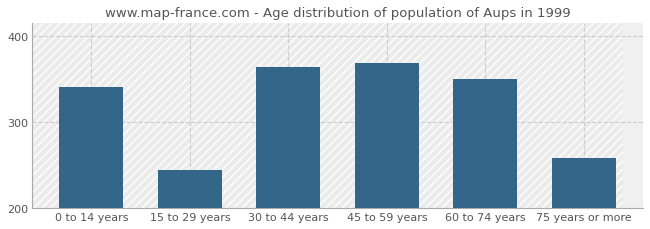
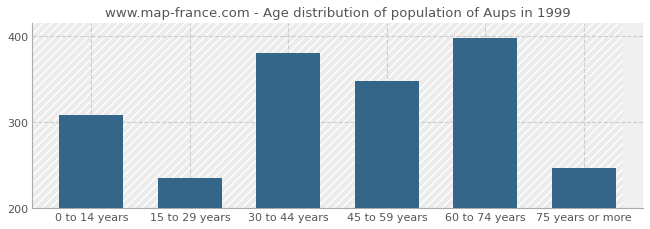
0 to 14 years: 340 -> 308
15 to 29 years: 244 -> 235
30 to 44 years: 364 -> 380
45 to 59 years: 368 -> 348
60 to 74 years: 350 -> 397
75 years or more: 258 -> 246
